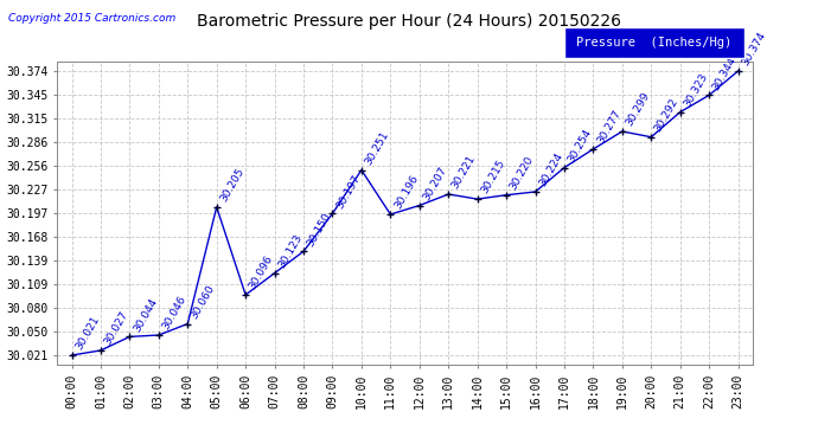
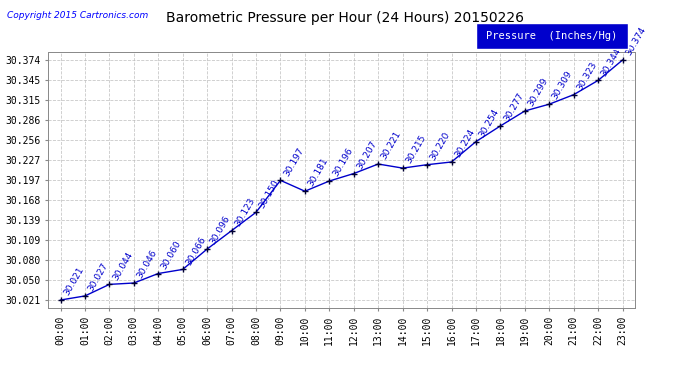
05:00: 30.205 -> 30.066
10:00: 30.251 -> 30.181
20:00: 30.292 -> 30.309
